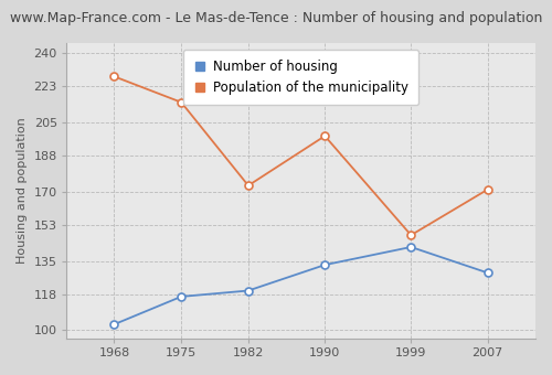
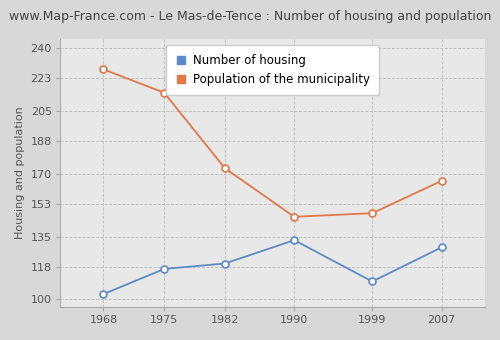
Population of the municipality/1990: 198 -> 146
Number of housing/1999: 142 -> 110
Population of the municipality/2007: 171 -> 166
